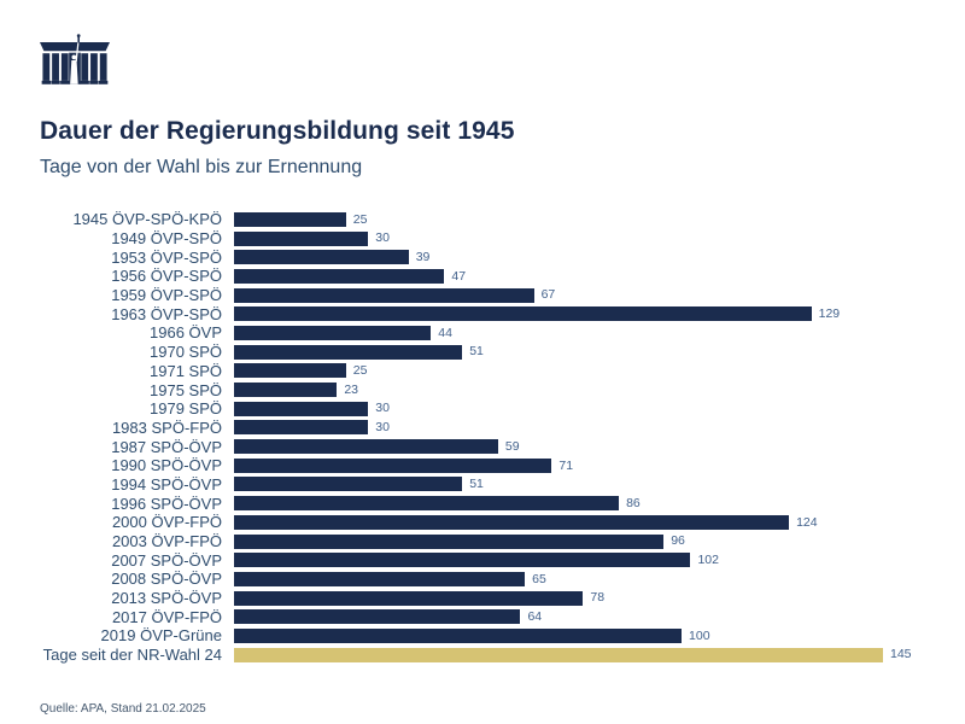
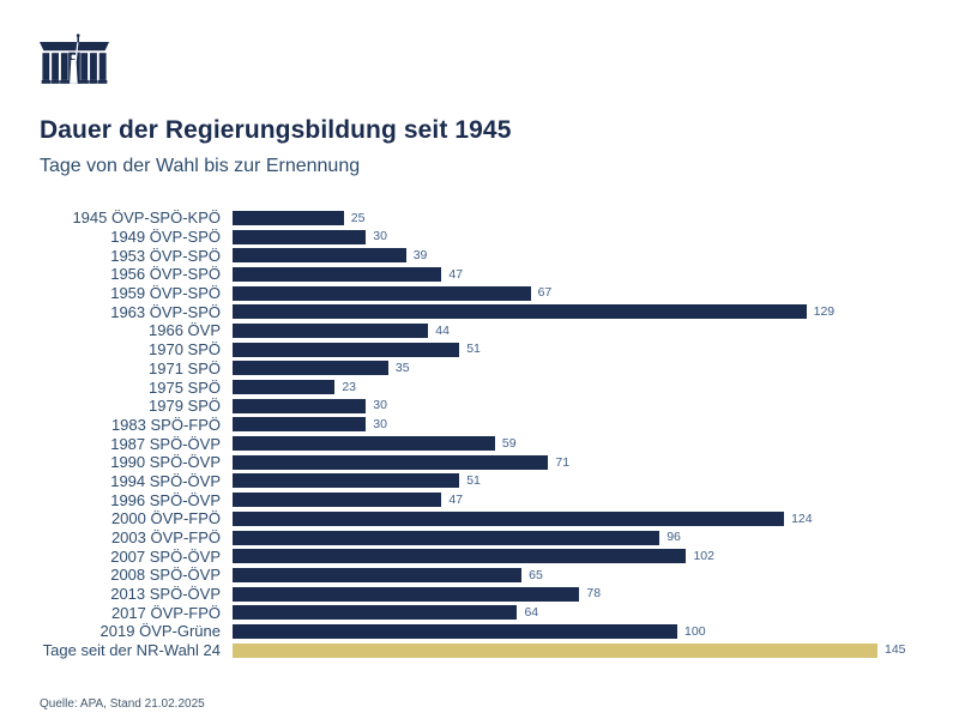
1971 SPÖ: 25 -> 35
1996 SPÖ-ÖVP: 86 -> 47
